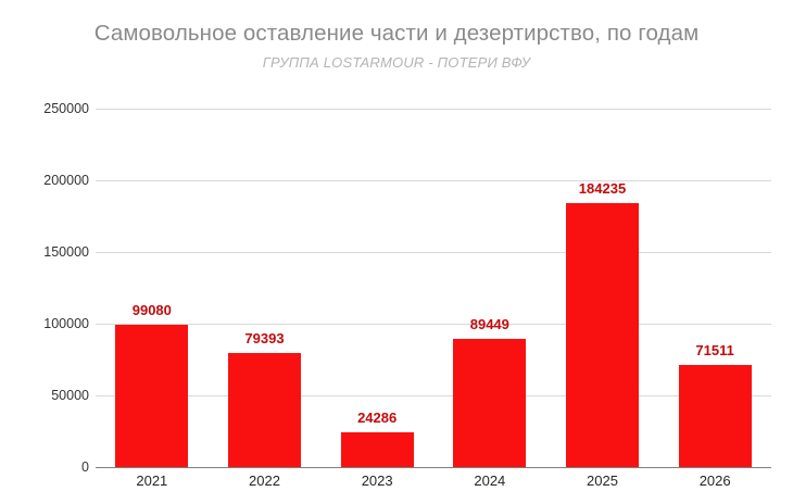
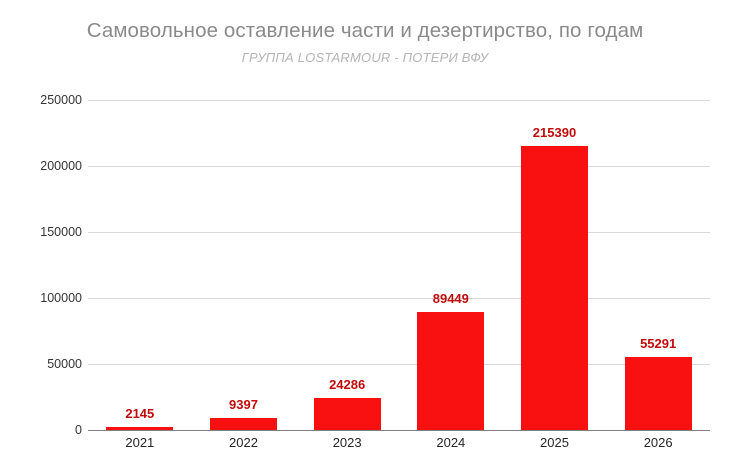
2021: 99080 -> 2145
2022: 79393 -> 9397
2025: 184235 -> 215390
2026: 71511 -> 55291
